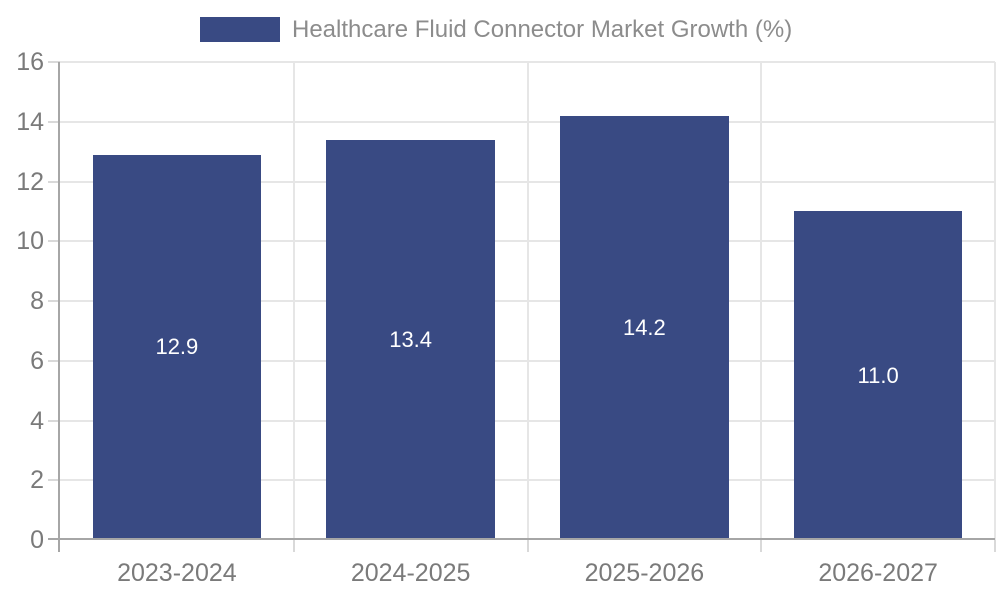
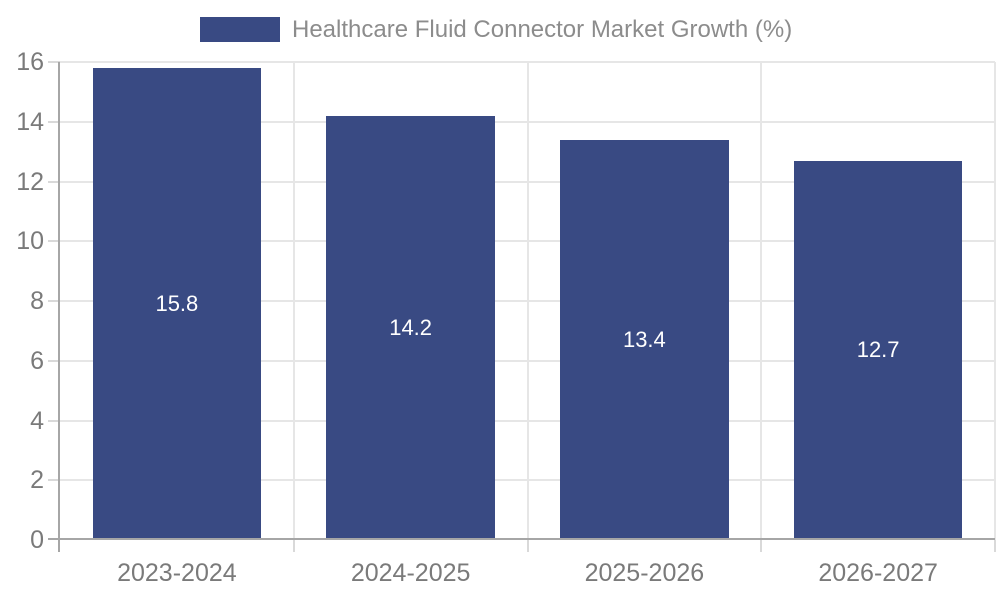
2023-2024: 12.9 -> 15.8
2024-2025: 13.4 -> 14.2
2025-2026: 14.2 -> 13.4
2026-2027: 11.0 -> 12.7
